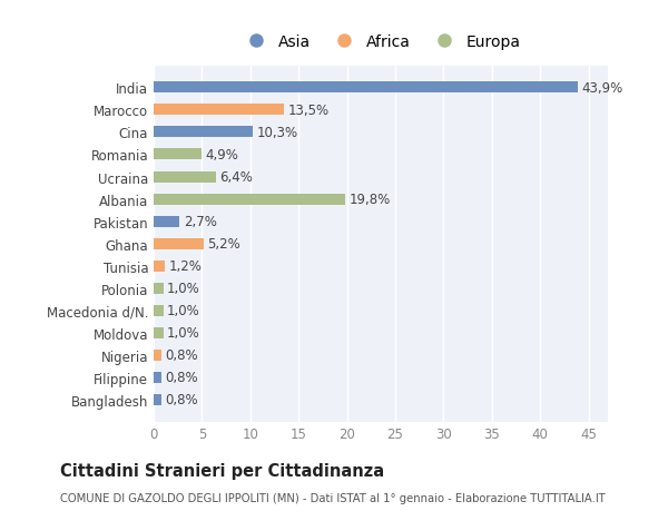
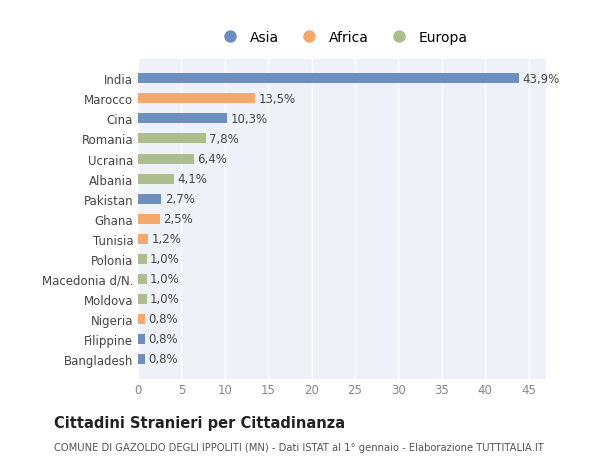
Romania: 4,9% -> 7,8%
Albania: 19,8% -> 4,1%
Ghana: 5,2% -> 2,5%
